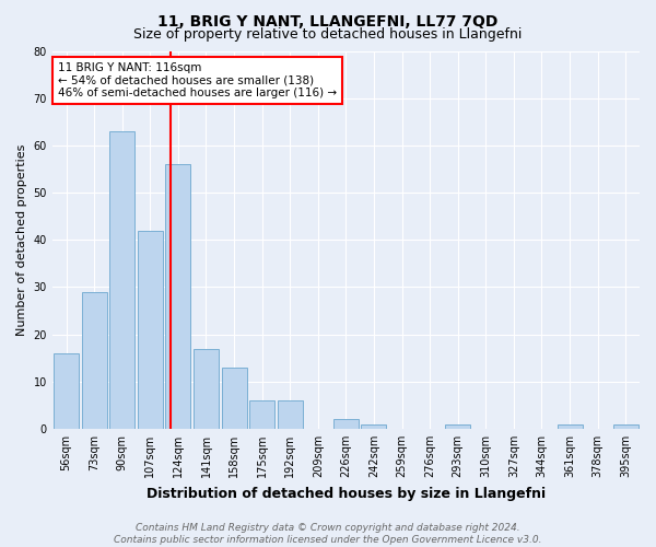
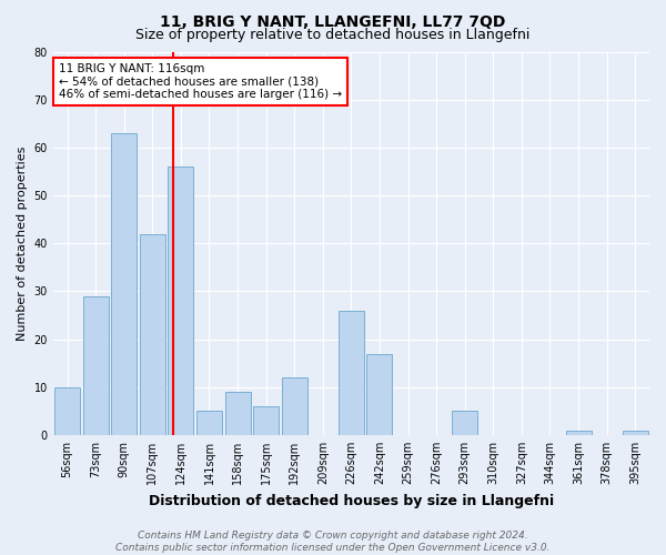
56sqm: 16 -> 10
141sqm: 17 -> 5
158sqm: 13 -> 9
192sqm: 6 -> 12
226sqm: 2 -> 26
242sqm: 1 -> 17
293sqm: 1 -> 5
